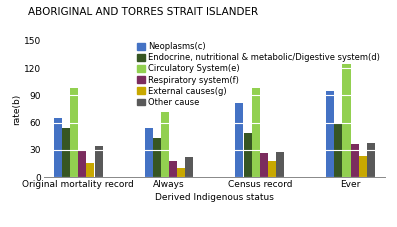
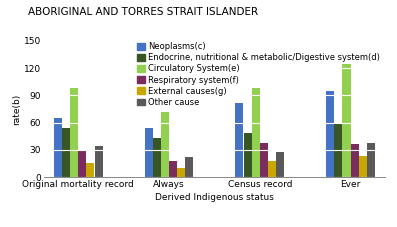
Respiratory system(f)/Census record: 27 -> 38
